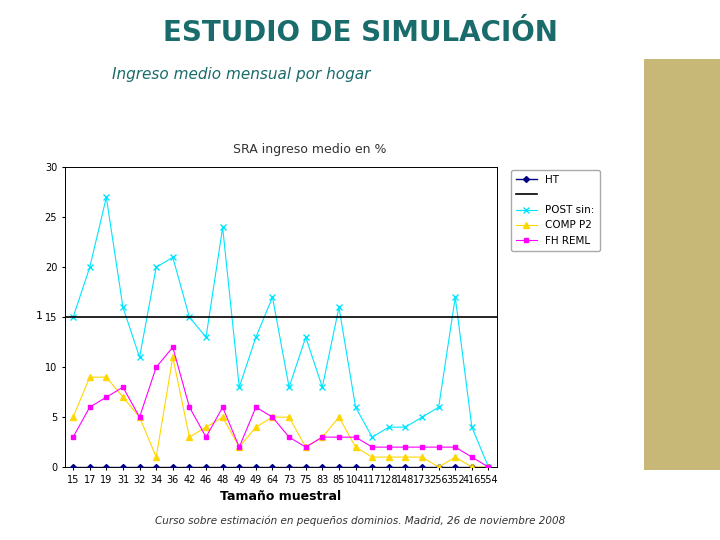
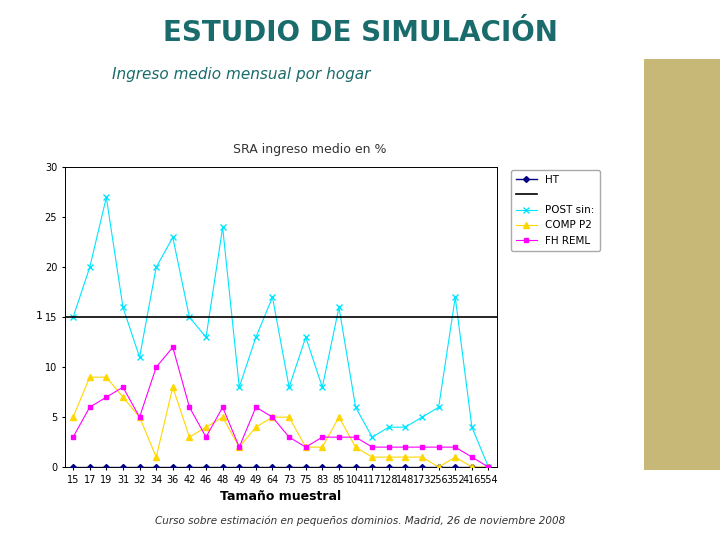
POST sin:/36: 21 -> 23
COMP P2/36: 11 -> 8
COMP P2/83: 3 -> 2
